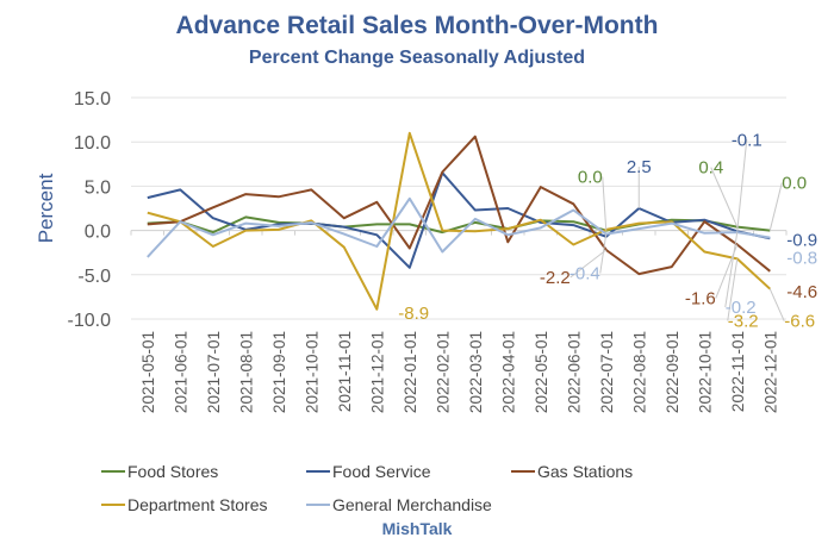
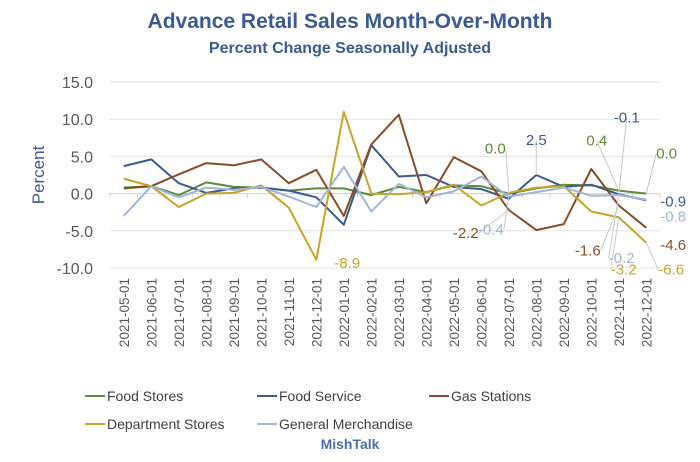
Gas Stations/2022-01-01: -2 -> -3
Gas Stations/2022-10-01: 1 -> 3
